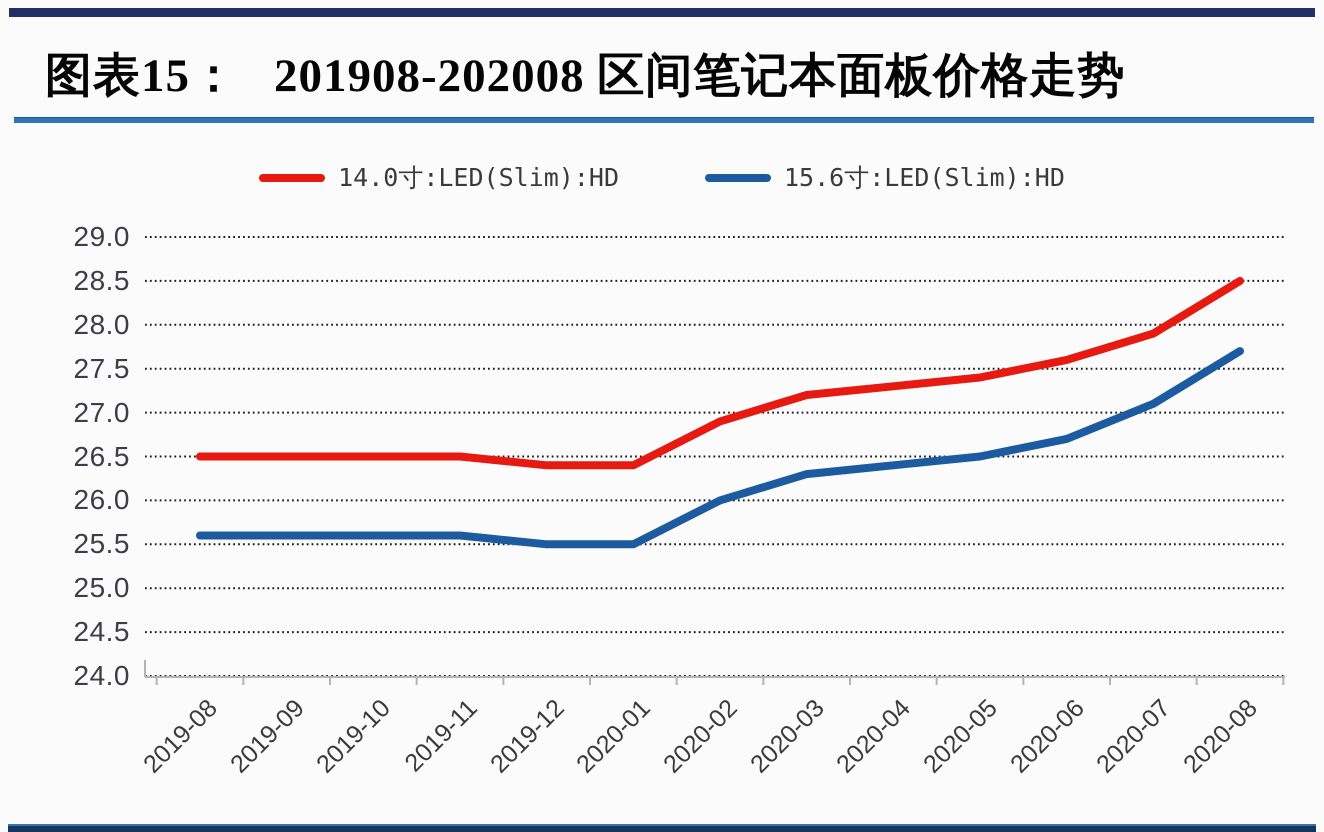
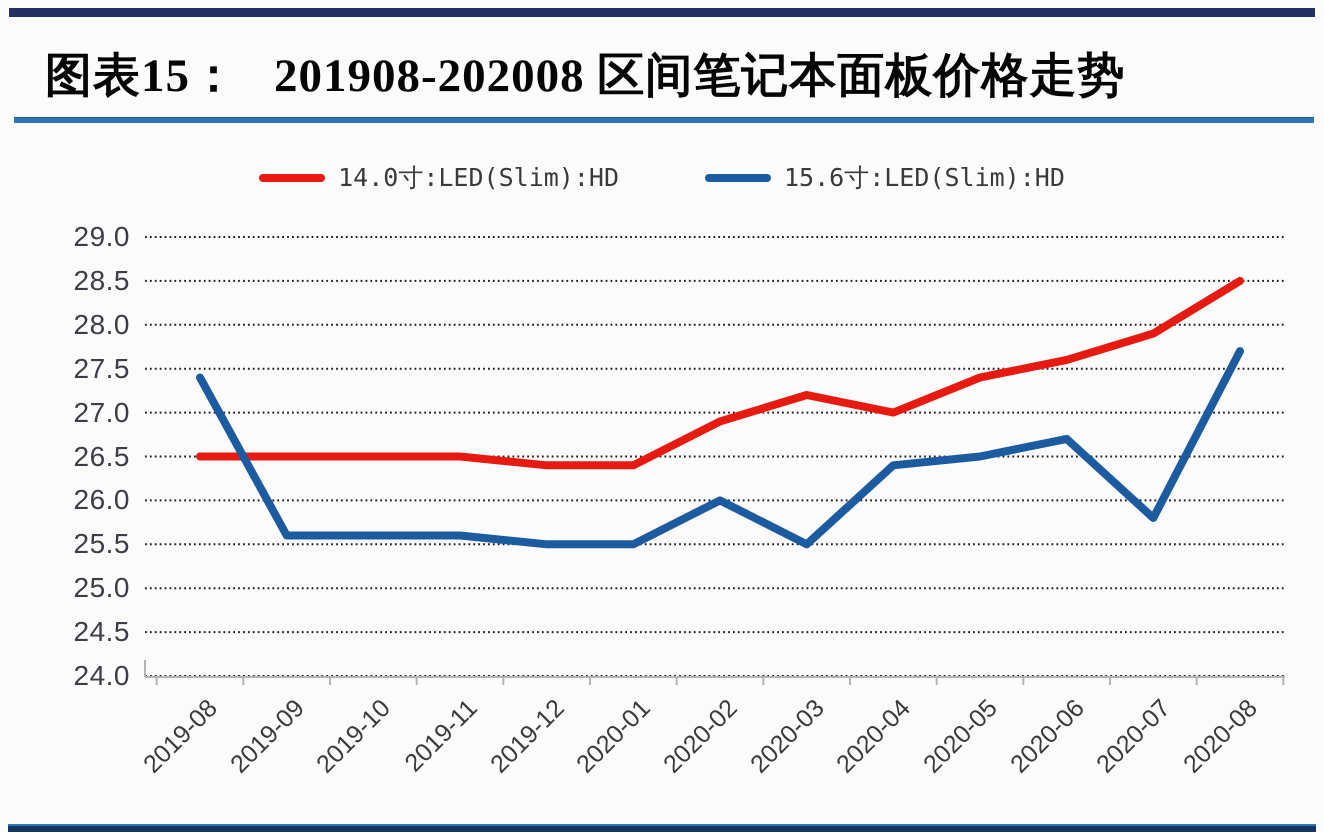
15.6寸:LED(Slim):HD/2019-08: 25.6 -> 27.4
15.6寸:LED(Slim):HD/2020-03: 26.3 -> 25.5
14.0寸:LED(Slim):HD/2020-04: 27.3 -> 27.0
15.6寸:LED(Slim):HD/2020-07: 27.1 -> 25.8
